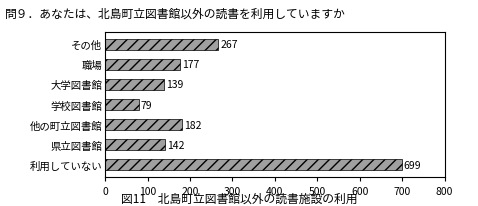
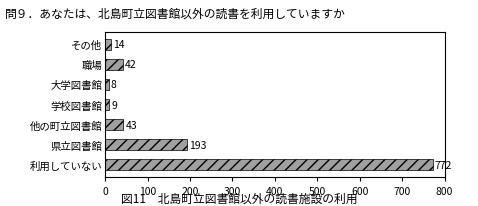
その他: 267 -> 14
職場: 177 -> 42
大学図書館: 139 -> 8
学校図書館: 79 -> 9
他の町立図書館: 182 -> 43
県立図書館: 142 -> 193
利用していない: 699 -> 772
